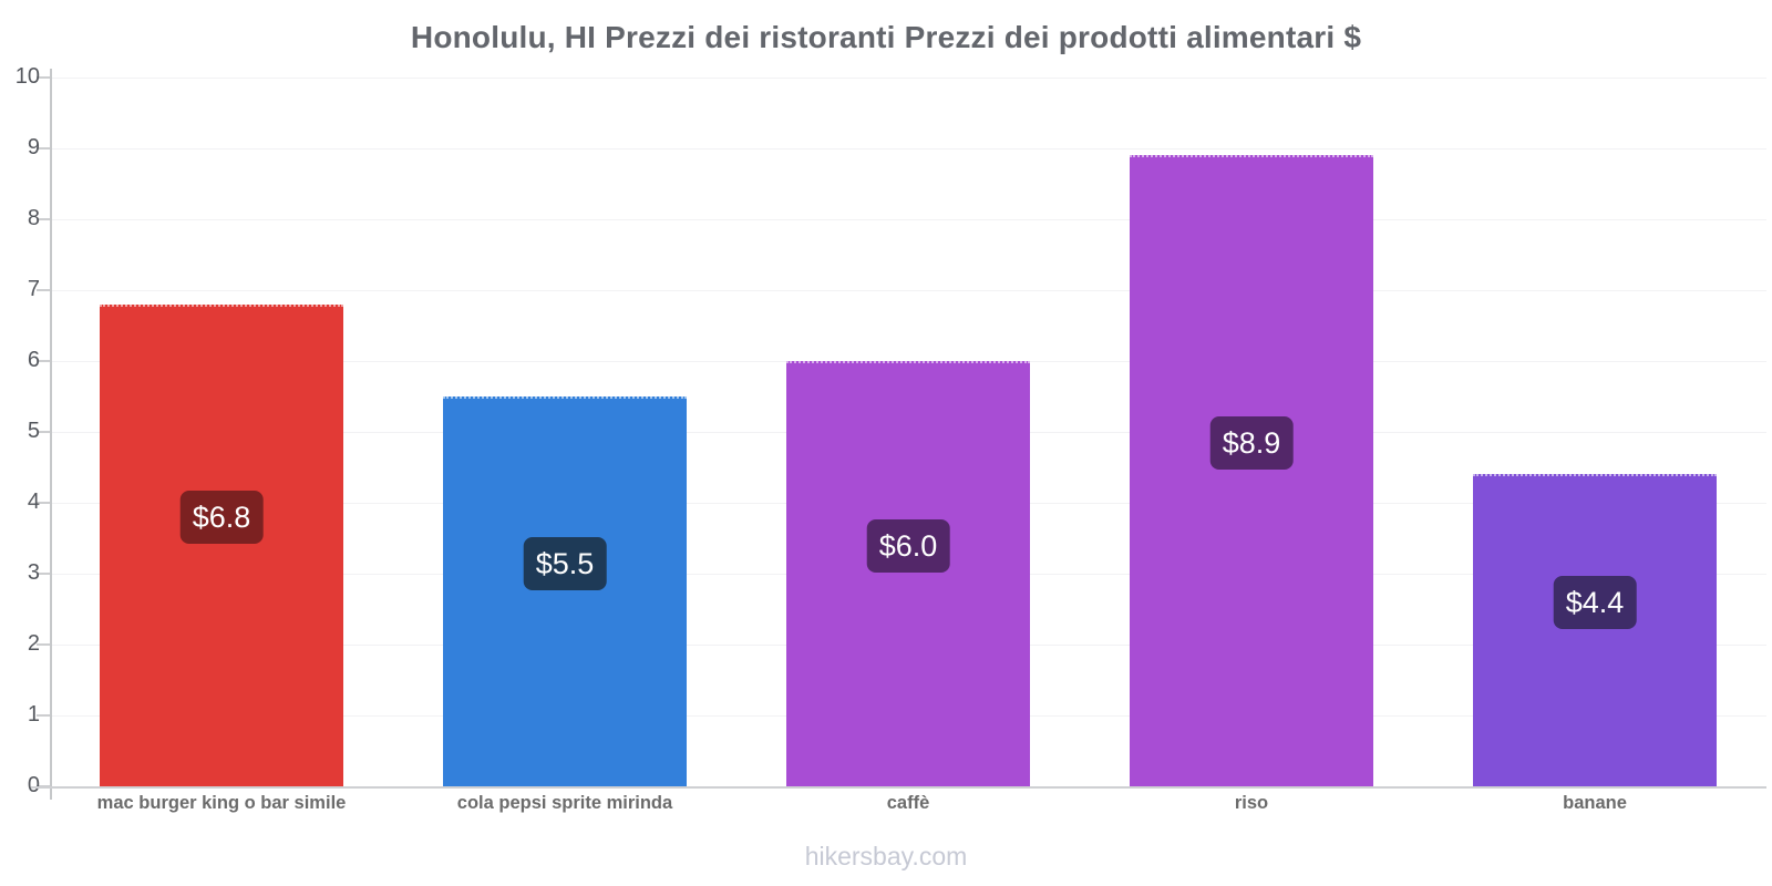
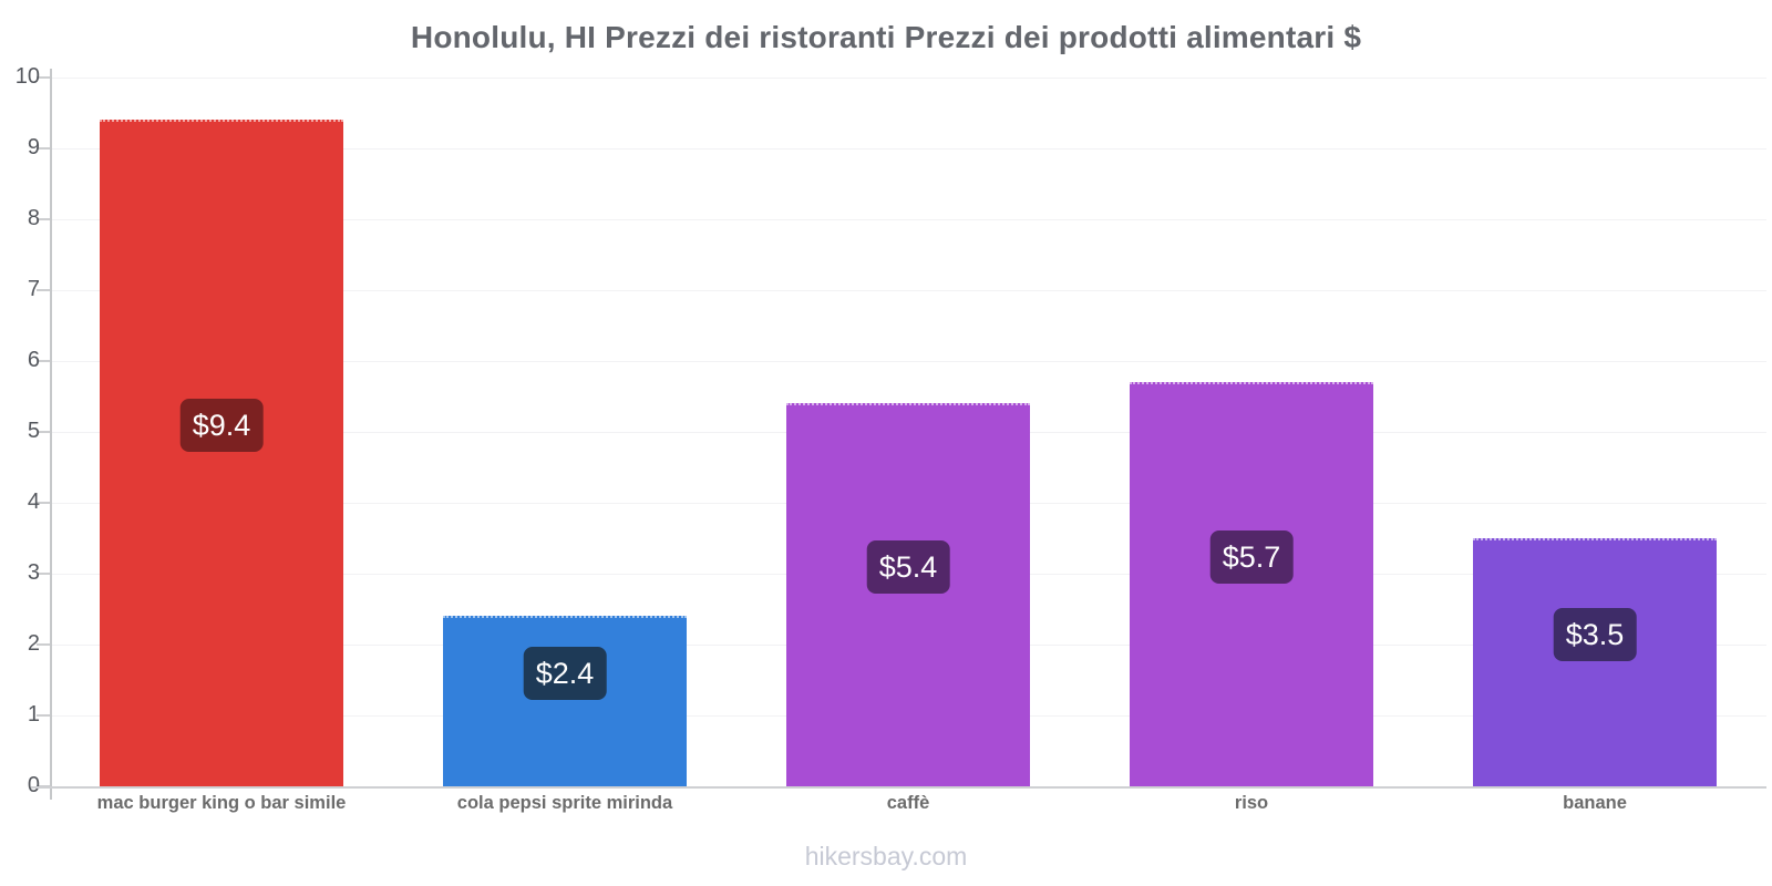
mac burger king o bar simile: $6.8 -> $9.4
cola pepsi sprite mirinda: $5.5 -> $2.4
caffè: $6.0 -> $5.4
riso: $8.9 -> $5.7
banane: $4.4 -> $3.5
